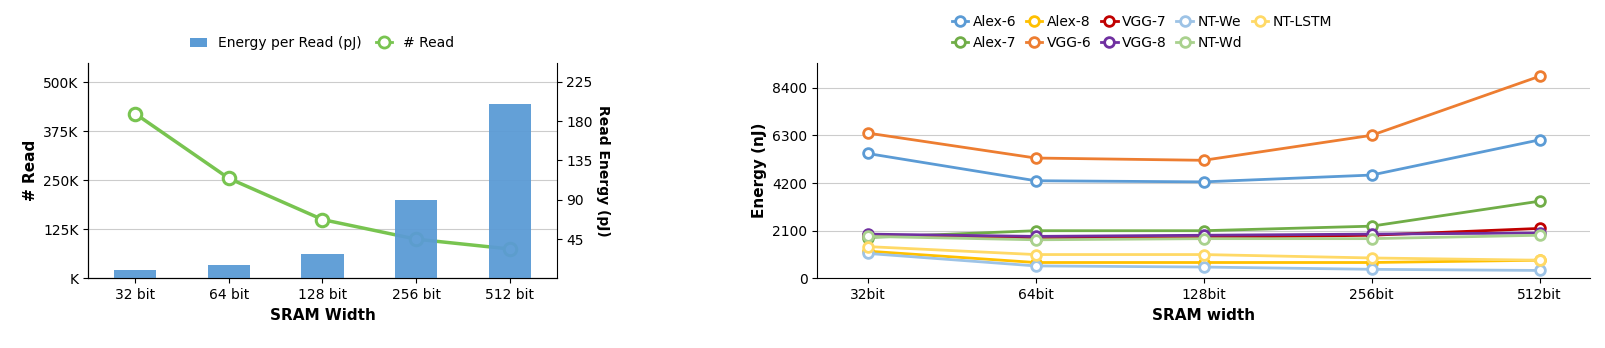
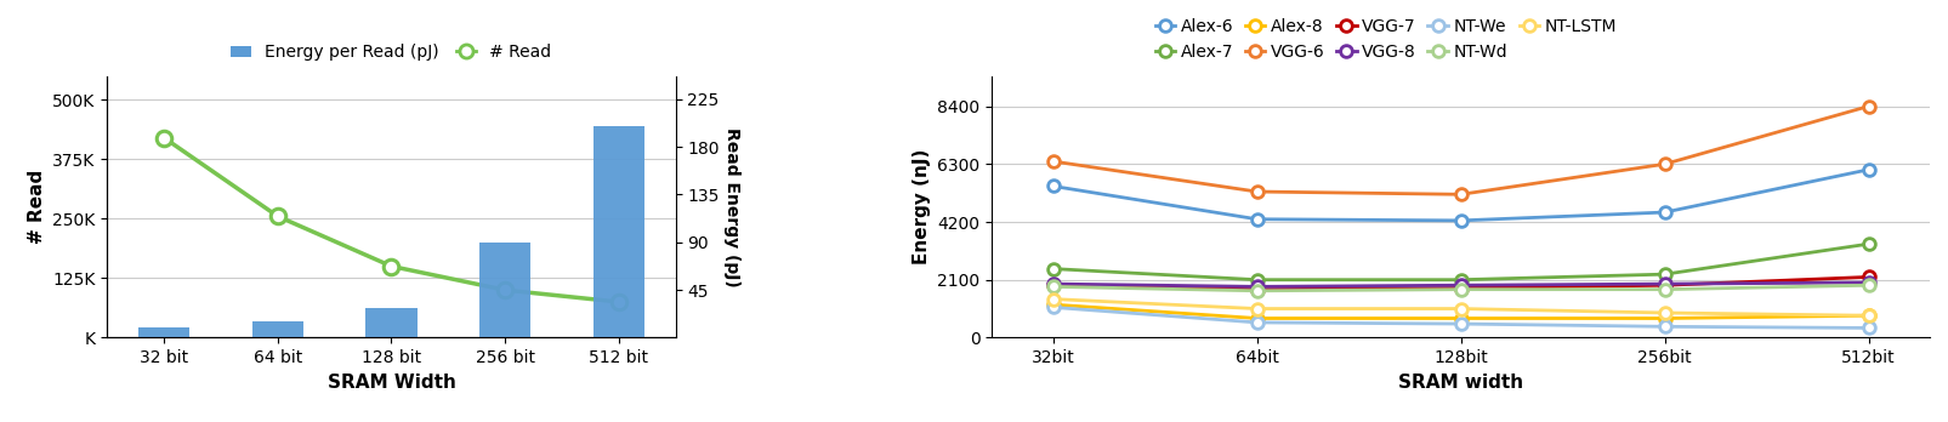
Alex-7/32bit: 1800 -> 2500
VGG-6/512bit: 8900 -> 8400
